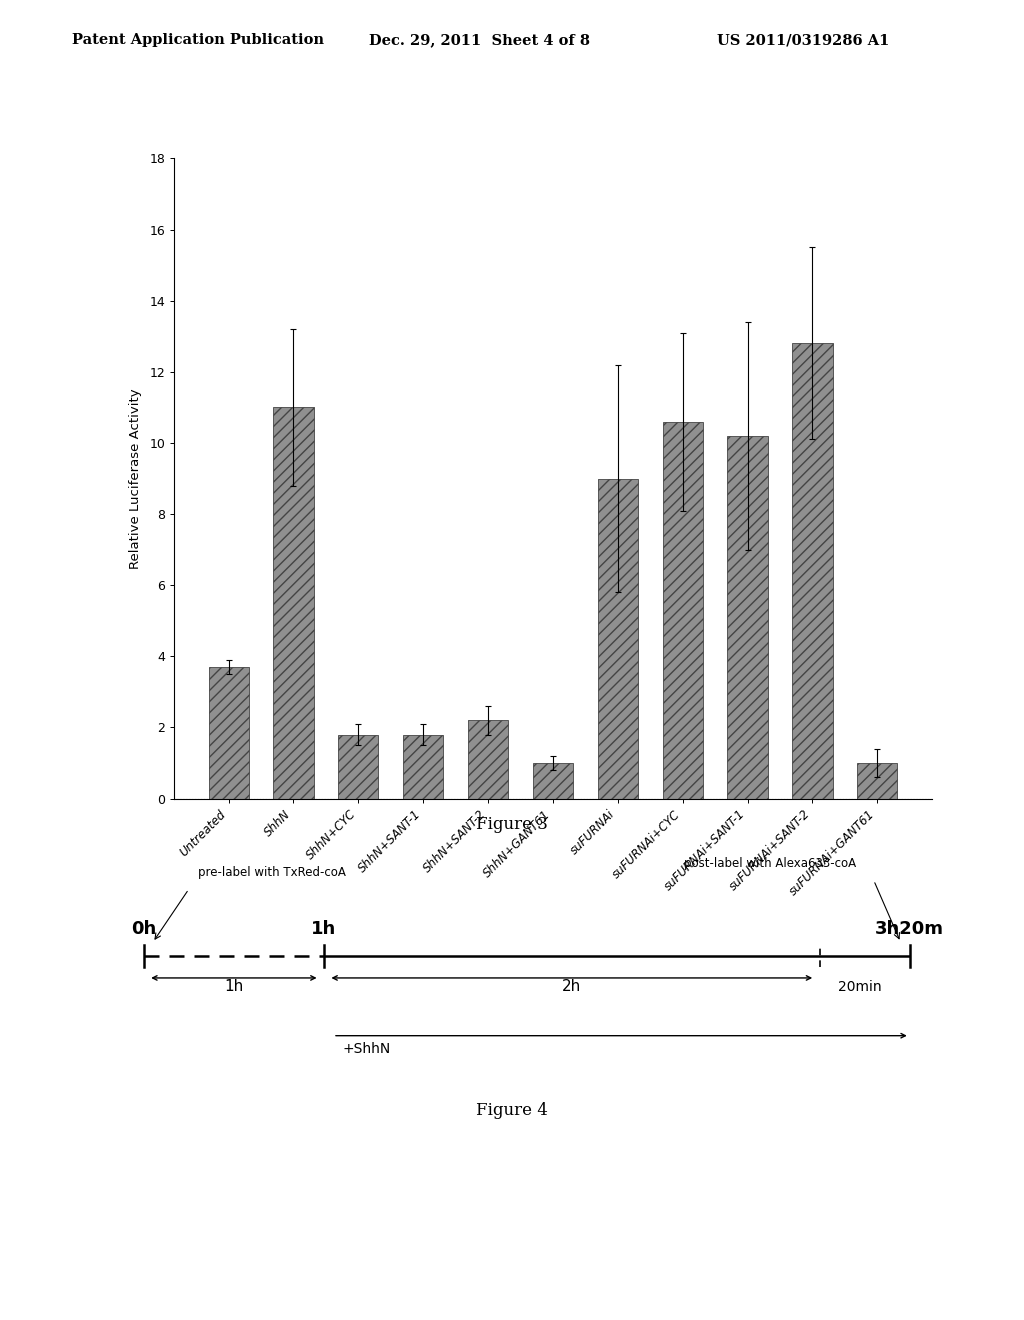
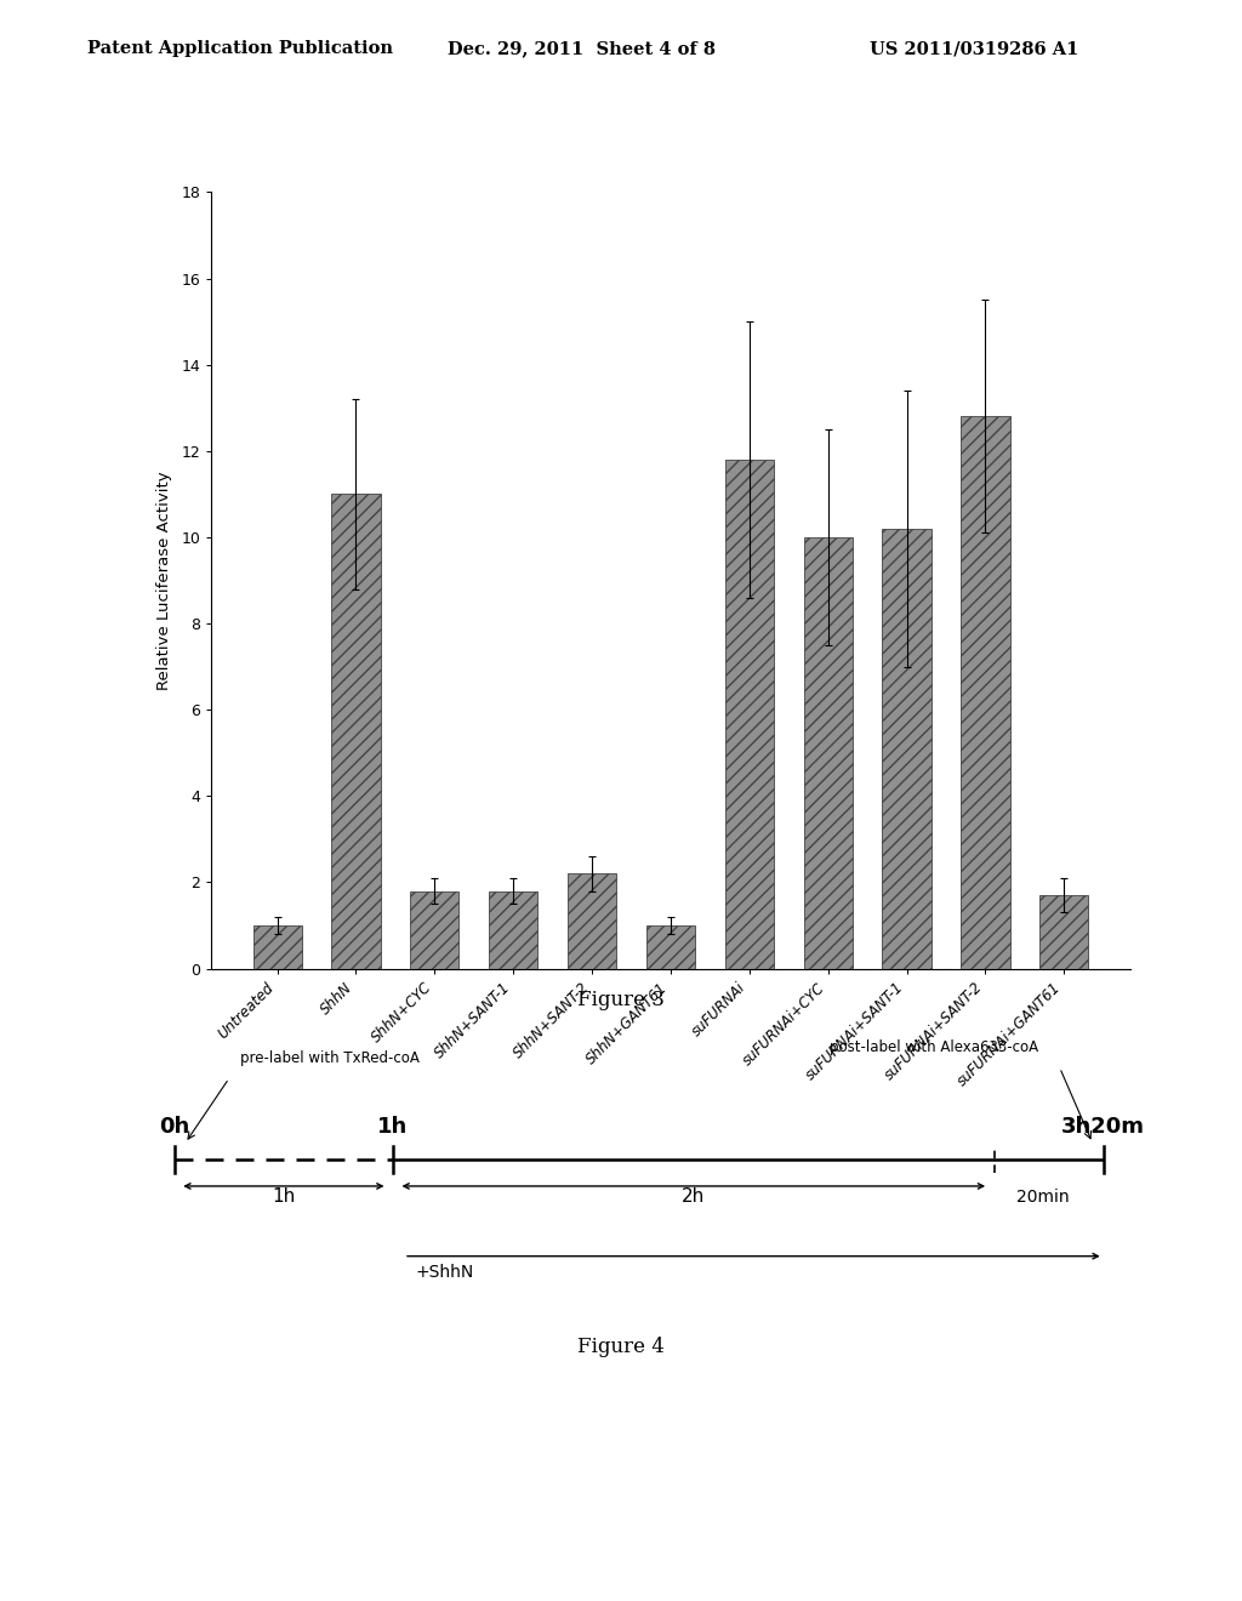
Untreated: 3.7 -> 1.0
suFURNAi: 9.0 -> 11.8
suFURNAi+CYC: 10.6 -> 10.0
suFURNAi+GANT61: 1.0 -> 1.7
